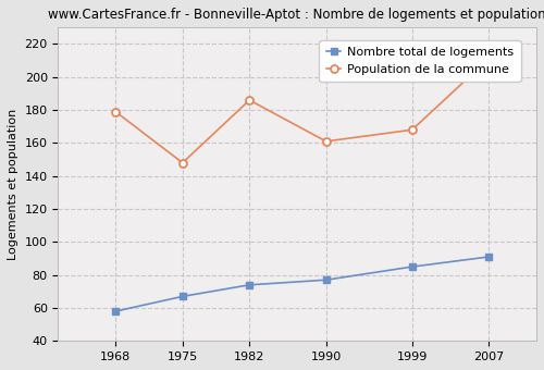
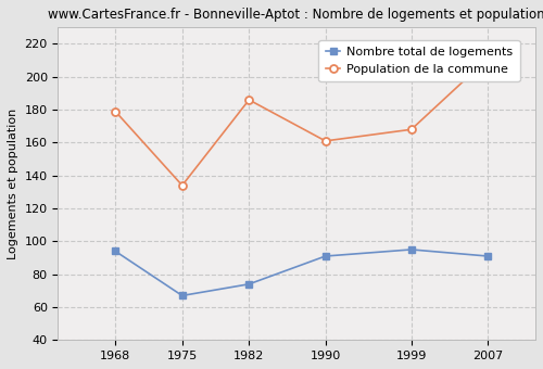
Nombre total de logements/1968: 58 -> 94
Population de la commune/1975: 148 -> 134
Nombre total de logements/1990: 77 -> 91
Nombre total de logements/1999: 85 -> 95
